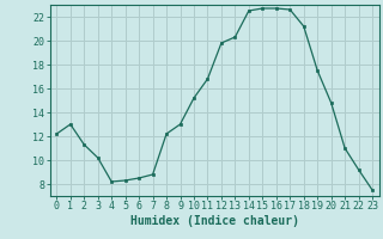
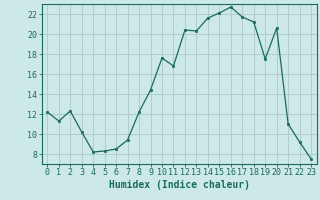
1: 13.0 -> 11.3
2: 11.3 -> 12.3
7: 8.8 -> 9.4
9: 13.0 -> 14.4
10: 15.2 -> 17.6
12: 19.8 -> 20.4
14: 22.5 -> 21.6
15: 22.7 -> 22.1
17: 22.6 -> 21.7
20: 14.8 -> 20.6
